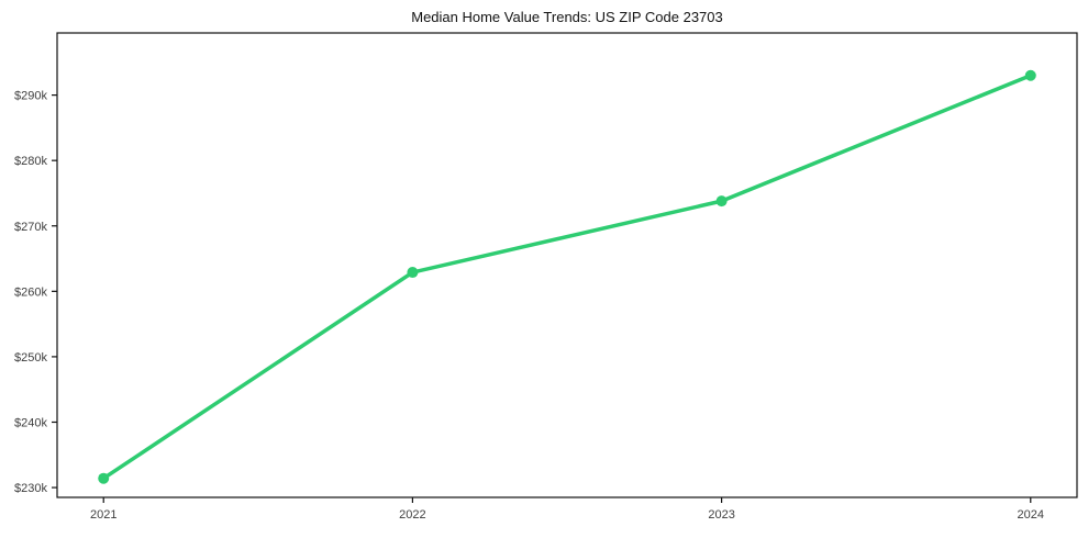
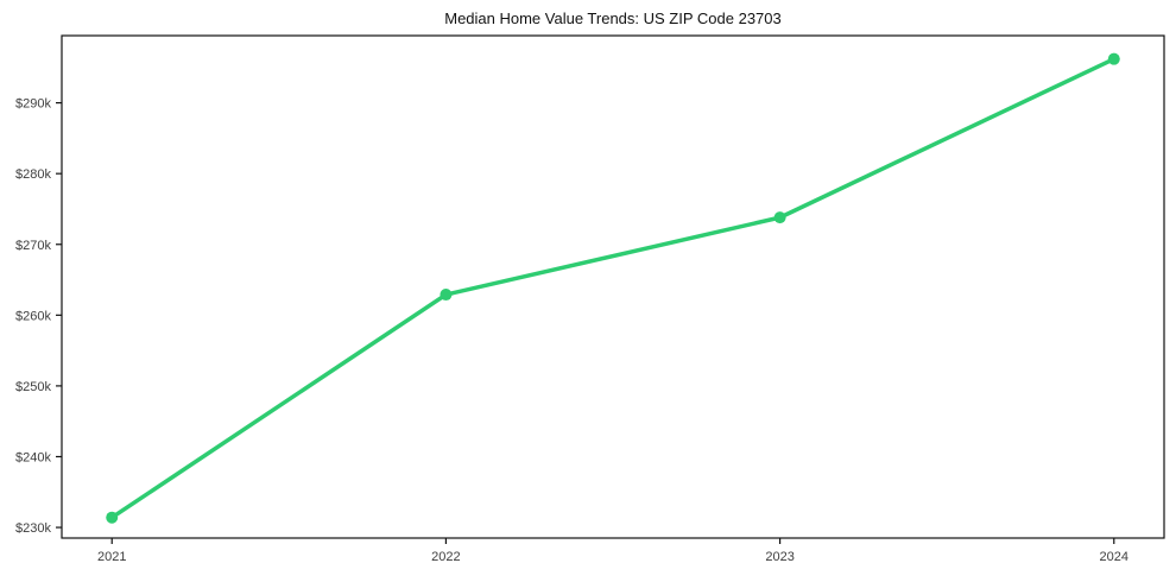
2024: $293k -> $296k
